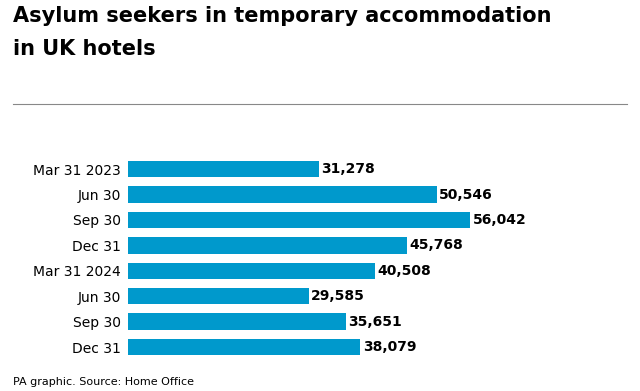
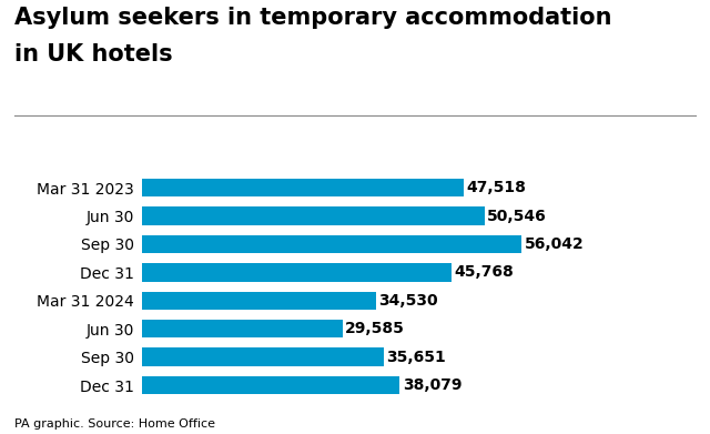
Mar 31 2023: 31,278 -> 47,518
Mar 31 2024: 40,508 -> 34,530
